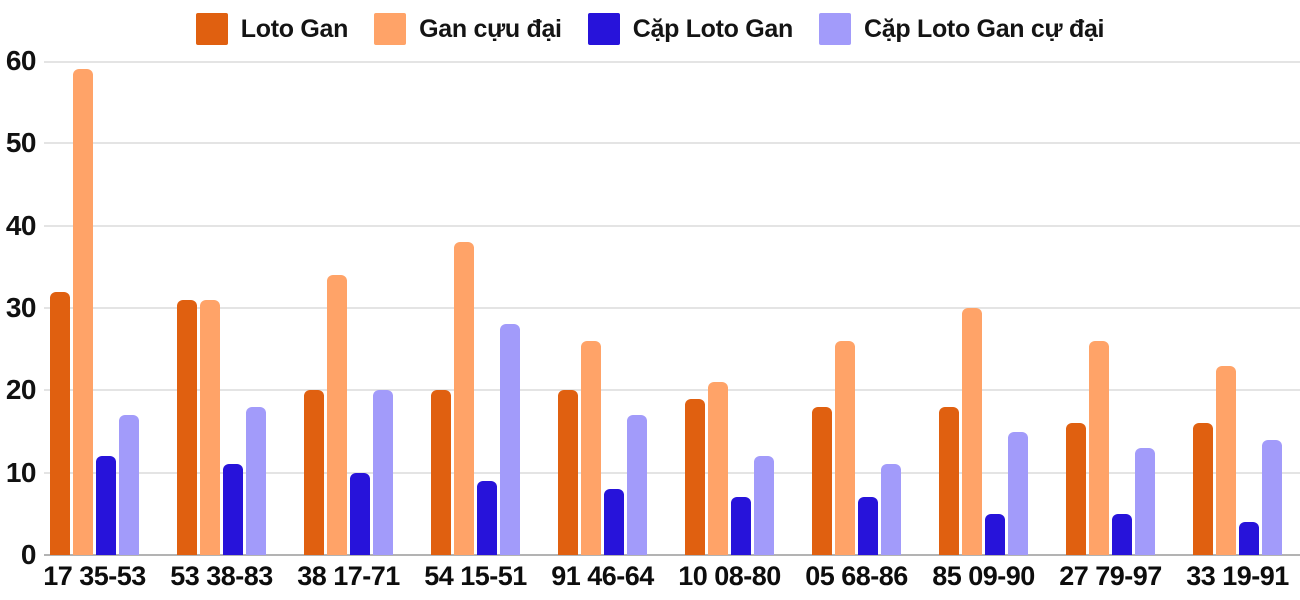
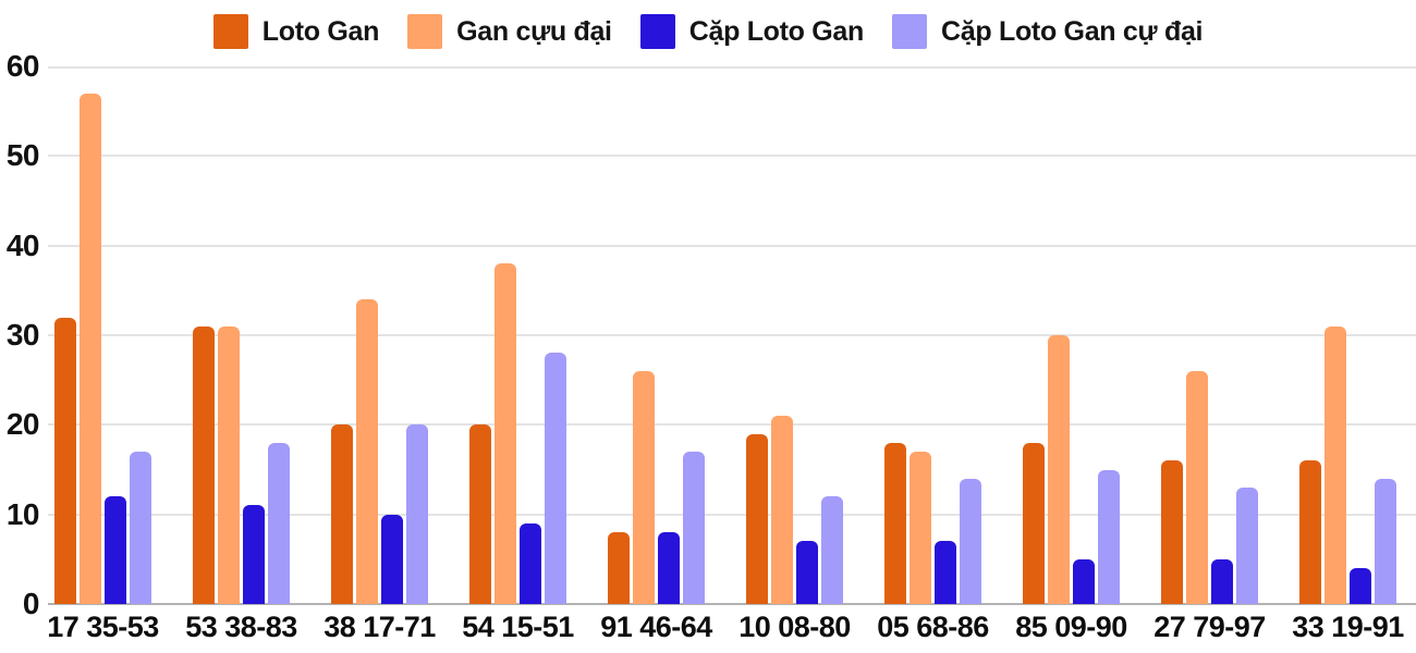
Gan cựu đại/17 35-53: 59 -> 57
Loto Gan/91 46-64: 20 -> 8
Gan cựu đại/05 68-86: 26 -> 17
Cặp Loto Gan cự đại/05 68-86: 11 -> 14
Gan cựu đại/33 19-91: 23 -> 31
